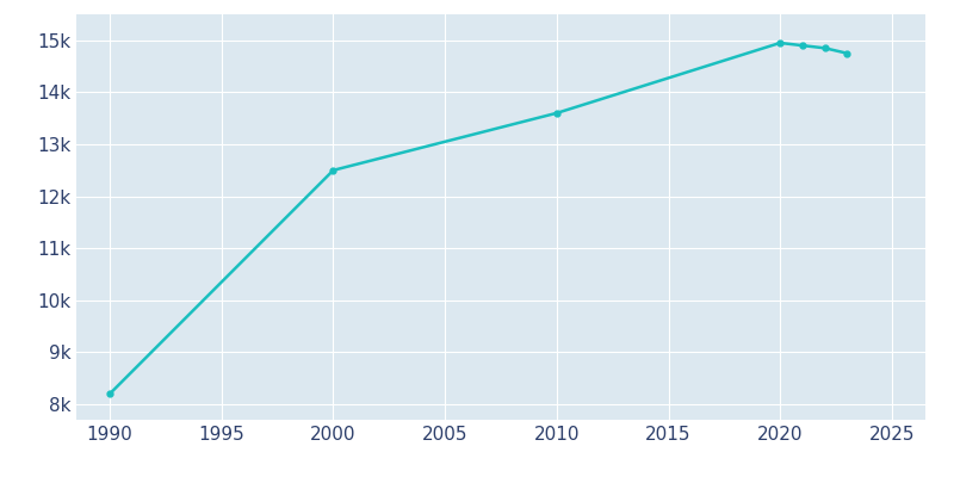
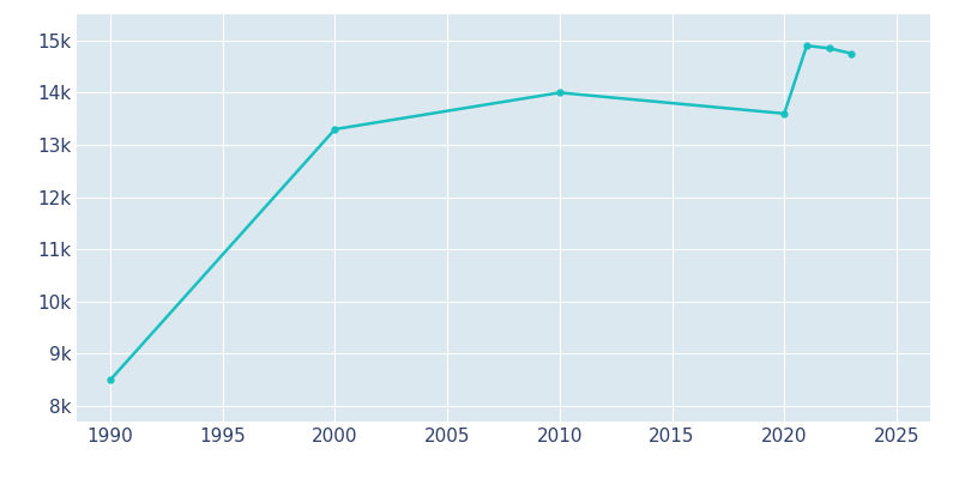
1990: 8.20k -> 8.50k
2000: 12.50k -> 13.30k
2010: 13.60k -> 14.00k
2020: 14.95k -> 13.60k
